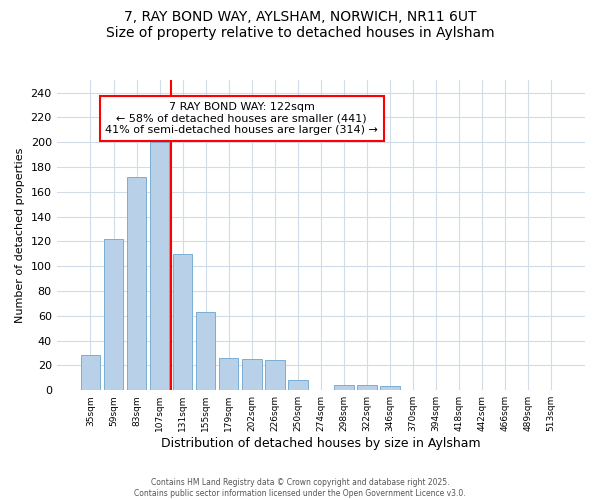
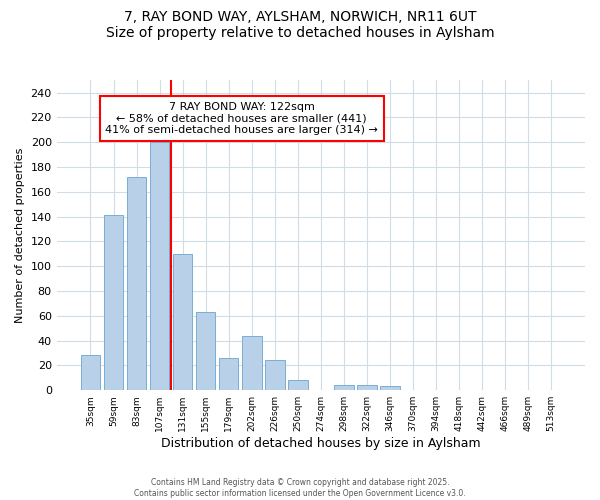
59sqm: 122 -> 141
202sqm: 25 -> 44
